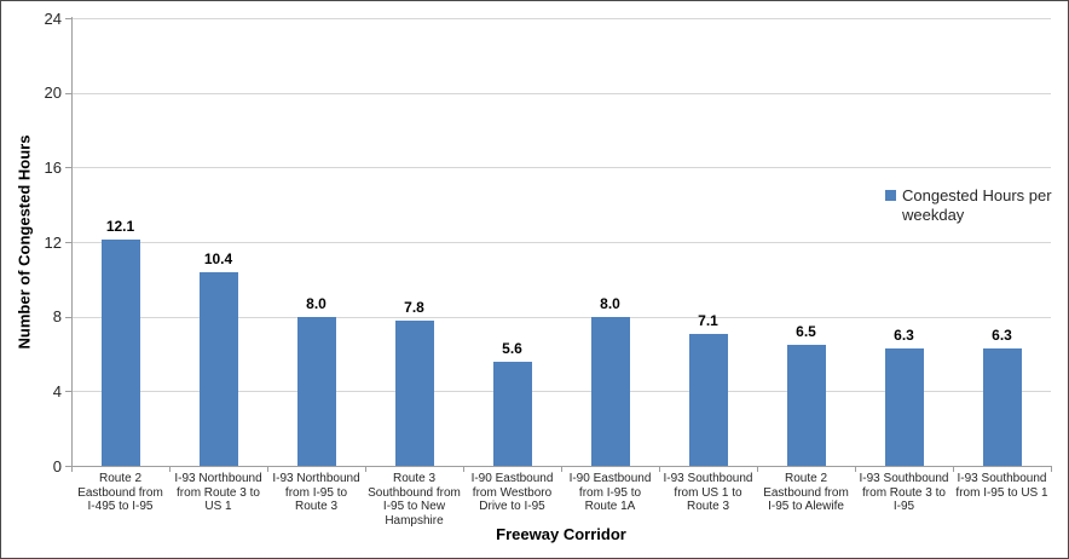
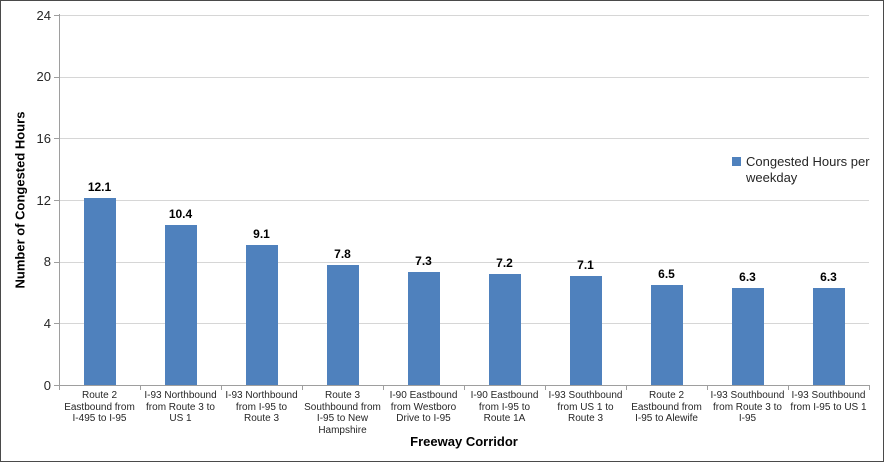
I-93 Northbound from I-95 to Route 3: 8.0 -> 9.1
I-90 Eastbound from Westboro Drive to I-95: 5.6 -> 7.3
I-90 Eastbound from I-95 to Route 1A: 8.0 -> 7.2
